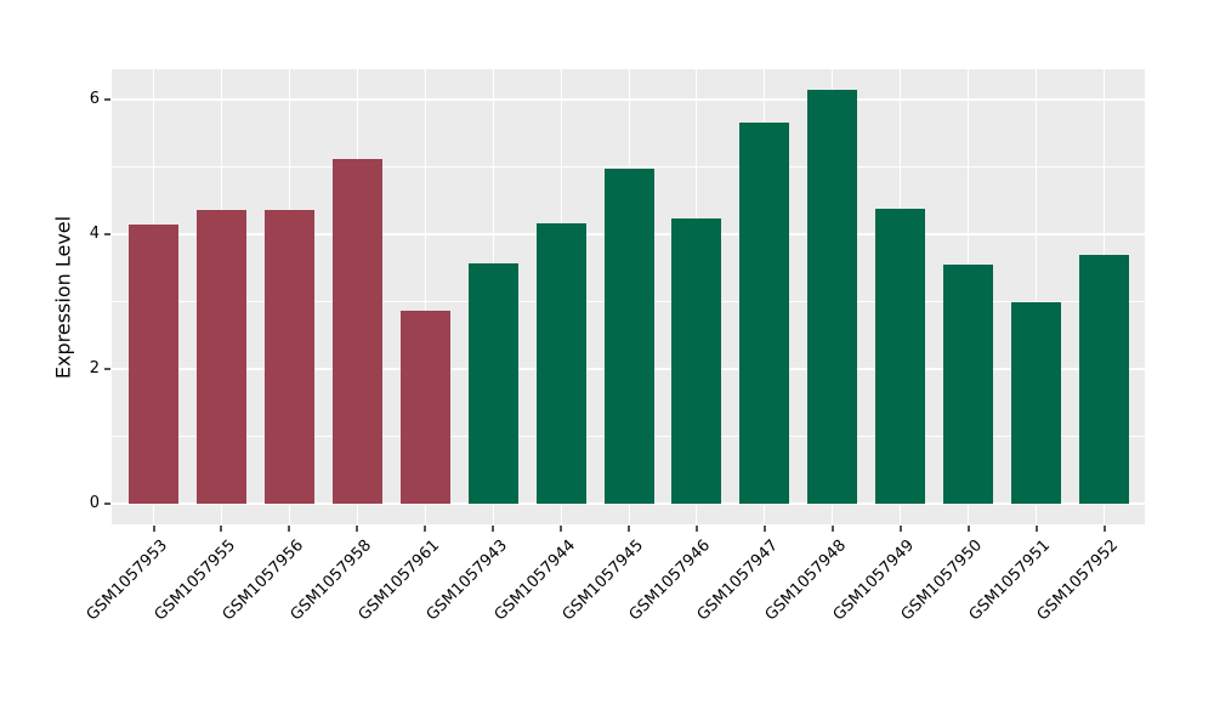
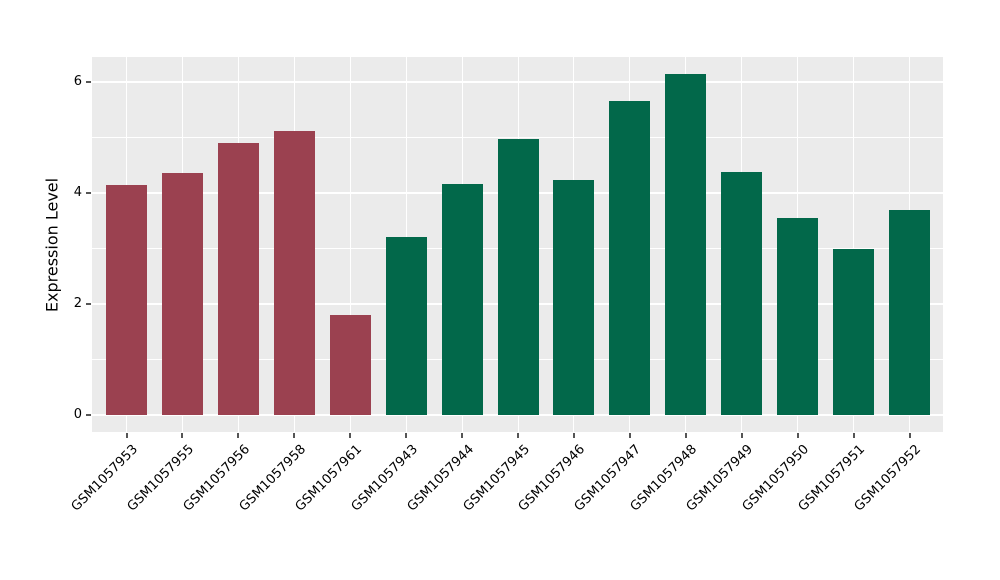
GSM1057956: 4.3 -> 4.9
GSM1057961: 2.9 -> 1.8
GSM1057943: 3.6 -> 3.2
